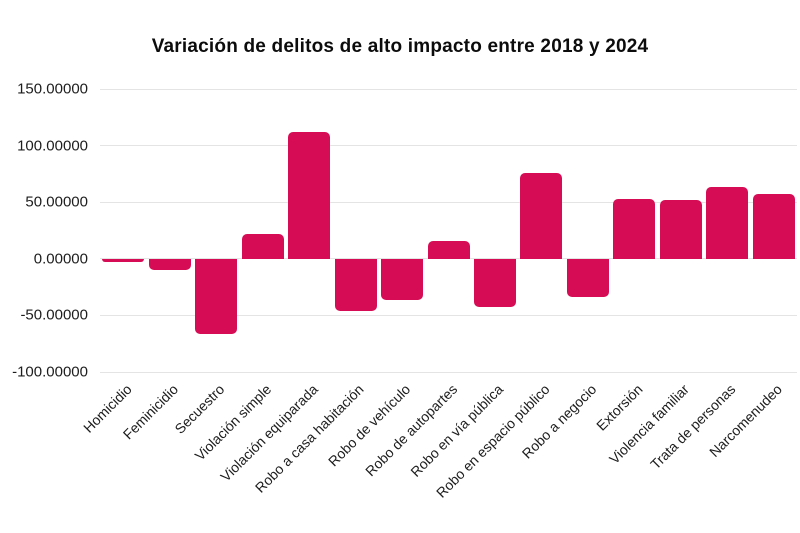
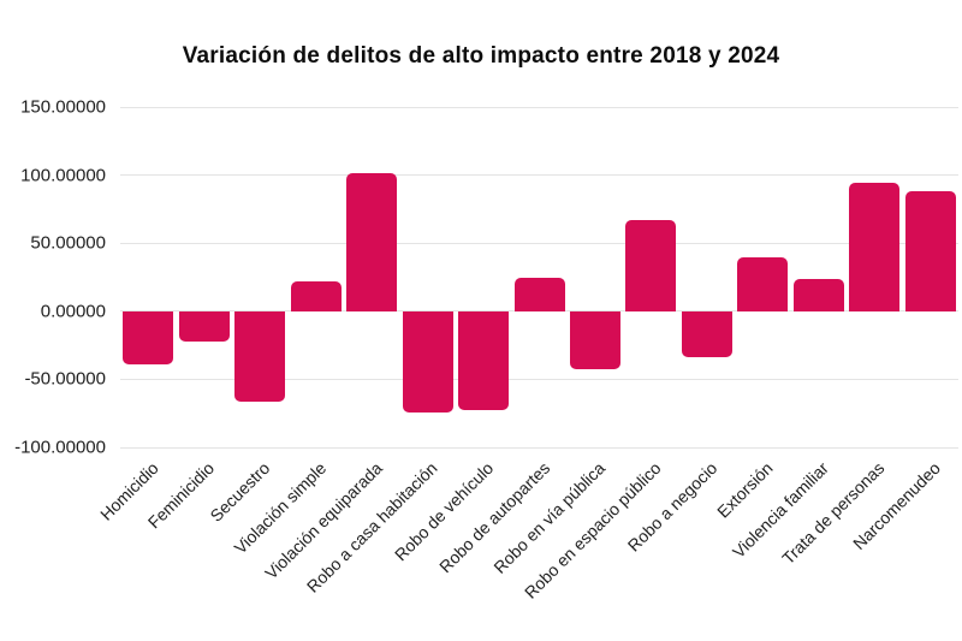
Homicidio: -3 -> -39
Feminicidio: -10 -> -22
Violación equiparada: 112 -> 101
Robo a casa habitación: -46 -> -74
Robo de vehículo: -36 -> -73
Robo de autopartes: 16 -> 25
Robo en espacio público: 76 -> 67
Extorsión: 53 -> 40
Violencia familiar: 52 -> 24
Trata de personas: 63 -> 94
Narcomenudeo: 57 -> 88
